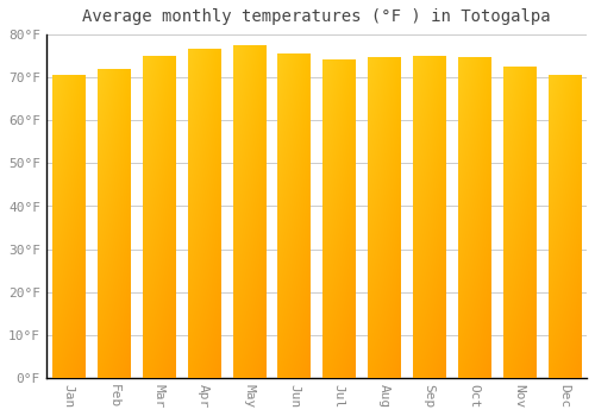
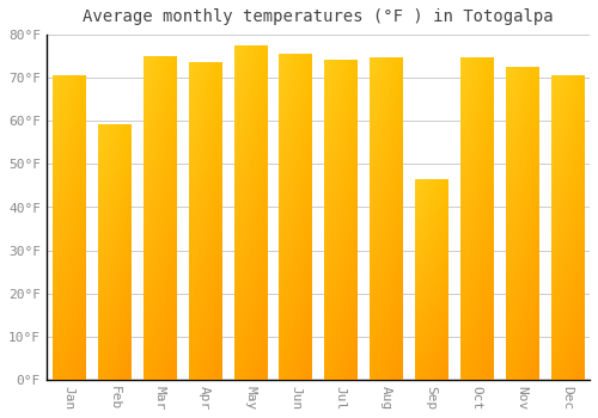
Feb: 72.0°F -> 59.0°F
Apr: 76.5°F -> 73.5°F
Sep: 75.0°F -> 46.5°F
